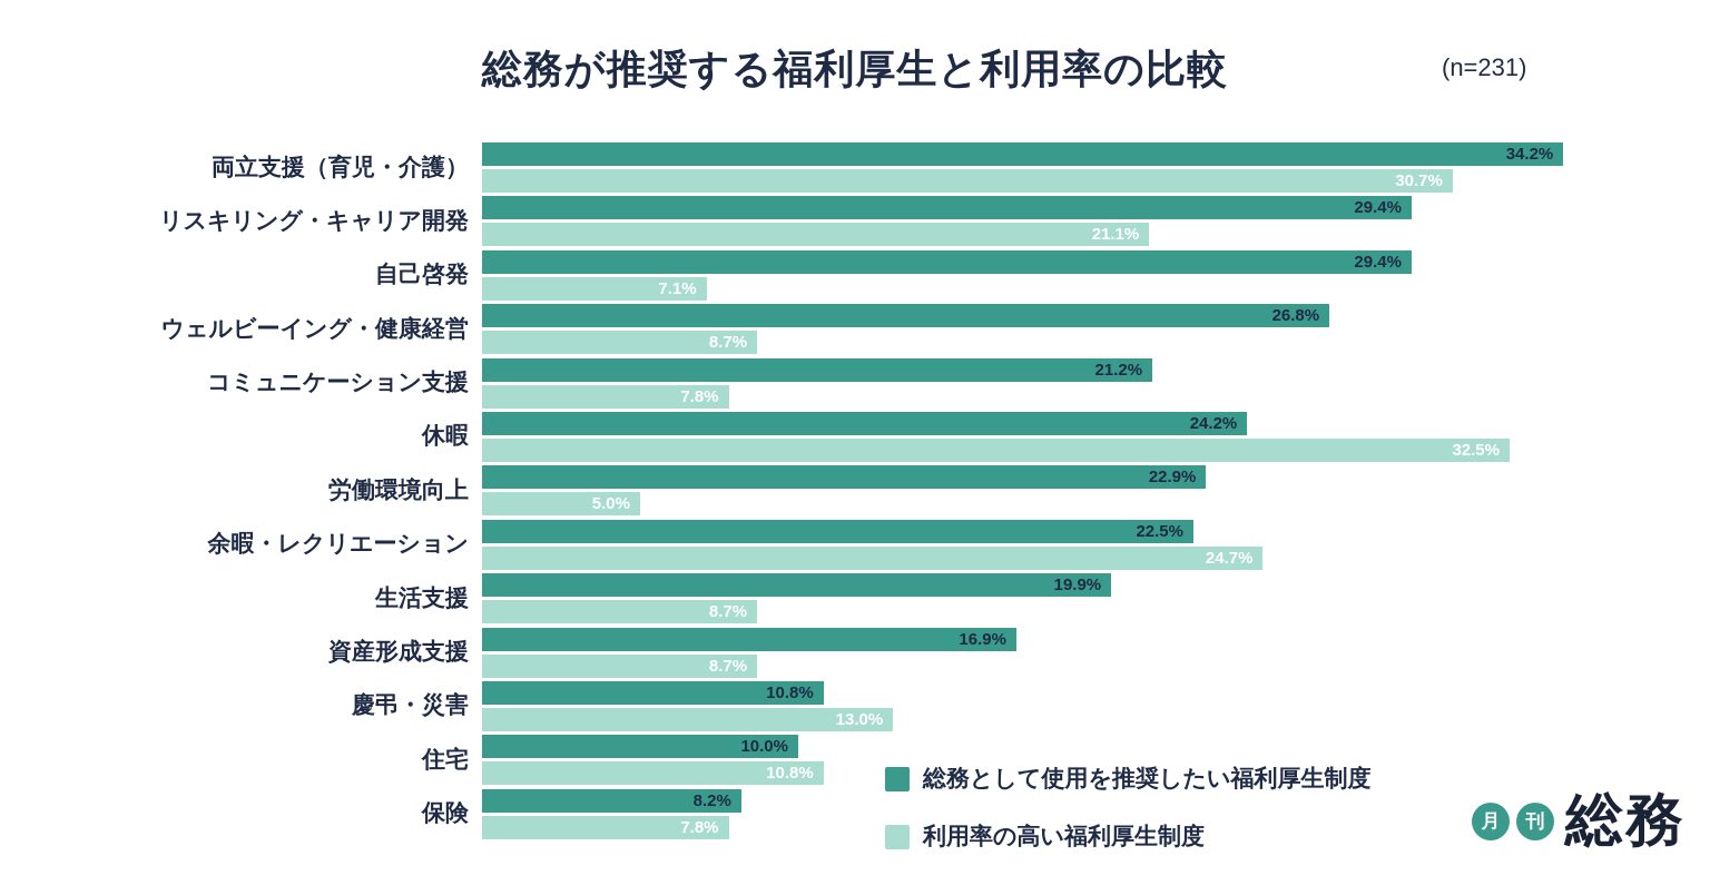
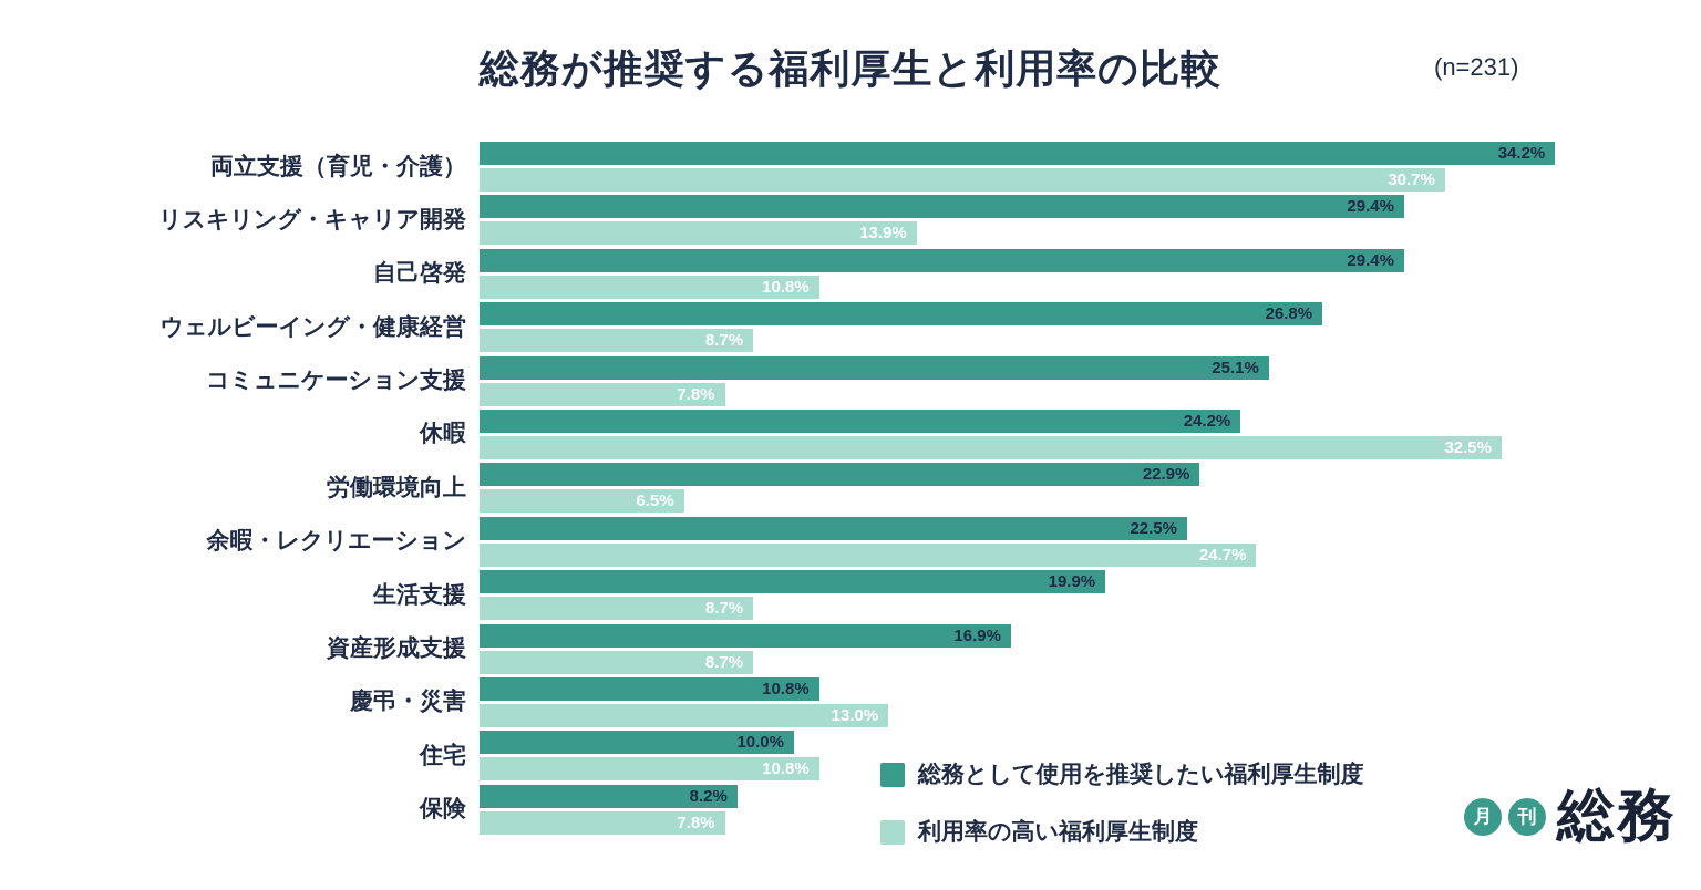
利用率の高い福利厚生制度/リスキリング・キャリア開発: 21.1% -> 13.9%
利用率の高い福利厚生制度/自己啓発: 7.1% -> 10.8%
総務として使用を推奨したい福利厚生制度/コミュニケーション支援: 21.2% -> 25.1%
利用率の高い福利厚生制度/労働環境向上: 5.0% -> 6.5%
